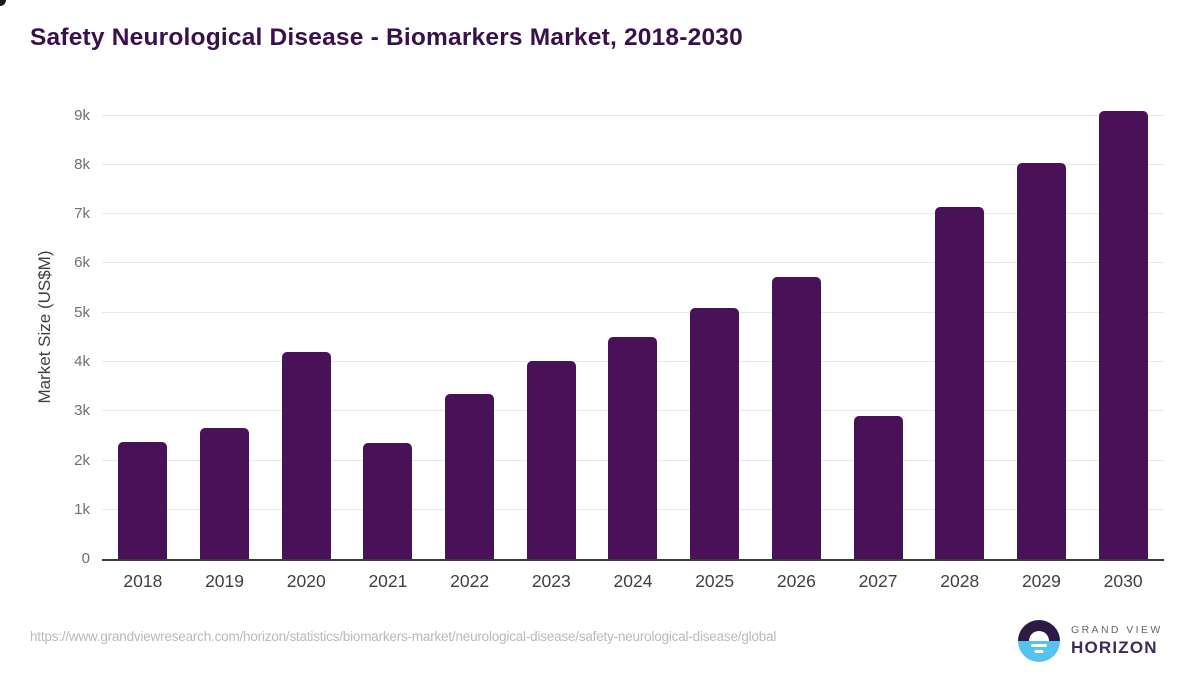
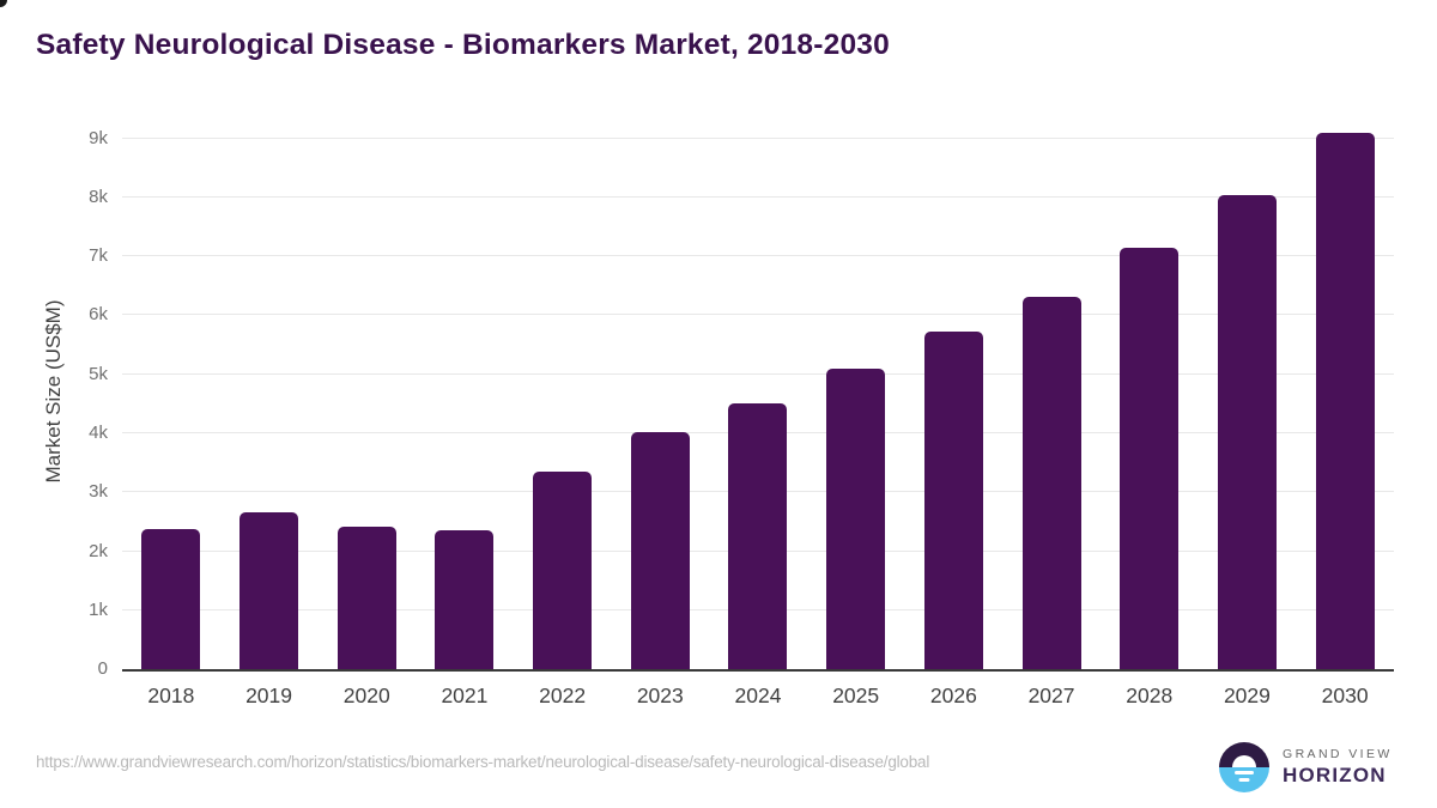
2020: 4.2k -> 2.4k
2027: 2.9k -> 6.3k
